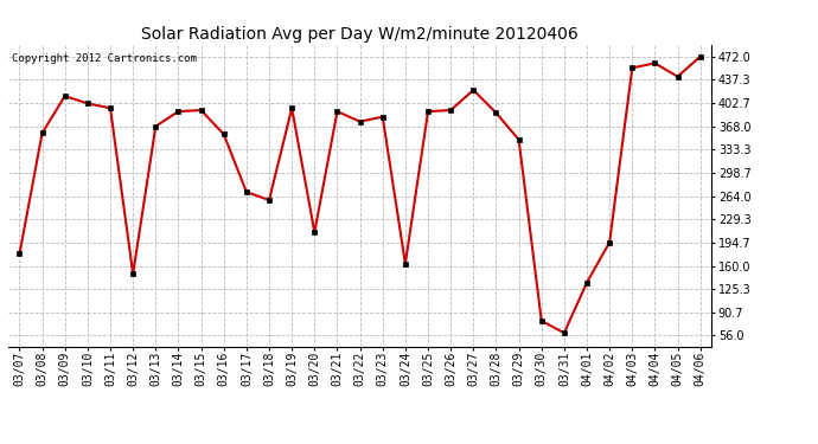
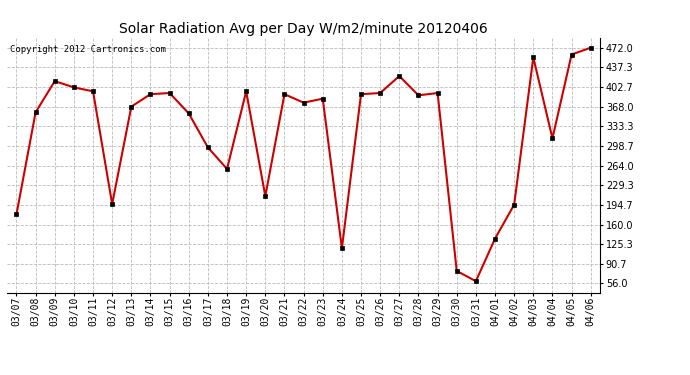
03/12: 148 -> 196
03/17: 270 -> 296
03/24: 163 -> 118
03/29: 348 -> 392
04/04: 462 -> 312
04/05: 442 -> 460
